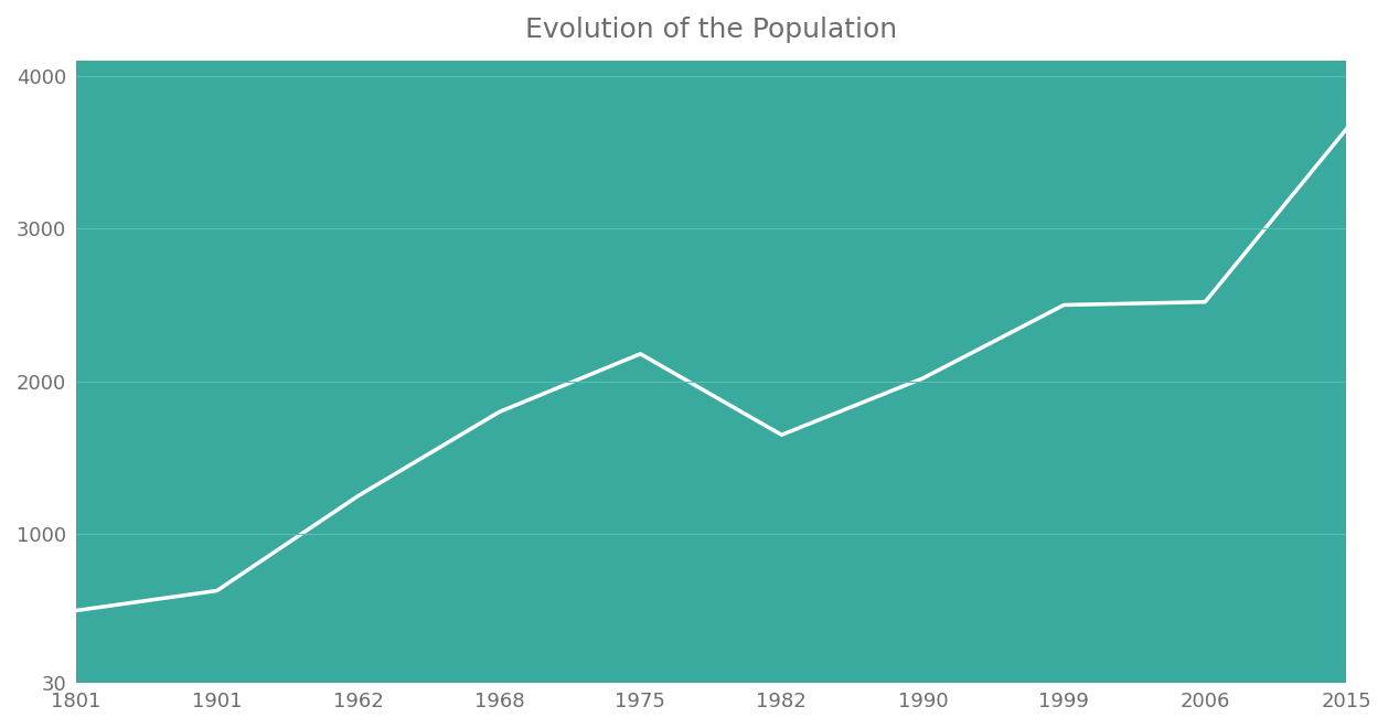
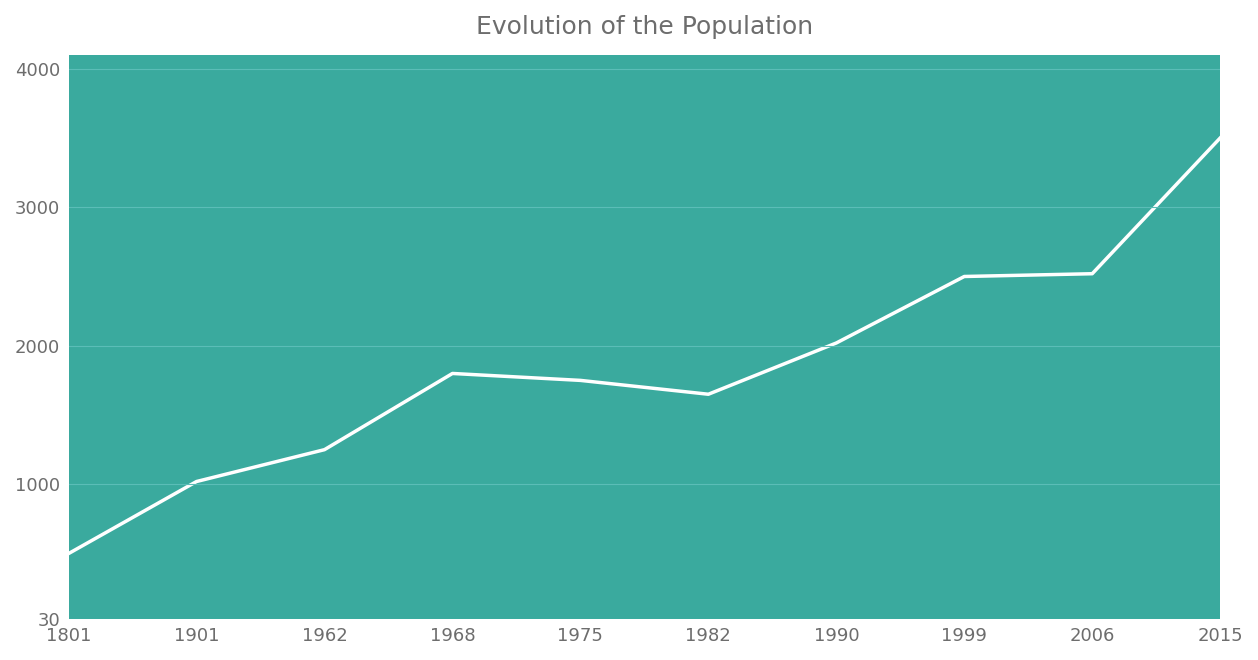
1901: 630 -> 1020
1975: 2180 -> 1750
2015: 3650 -> 3500
